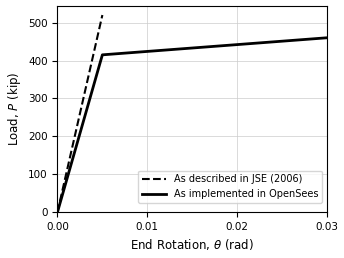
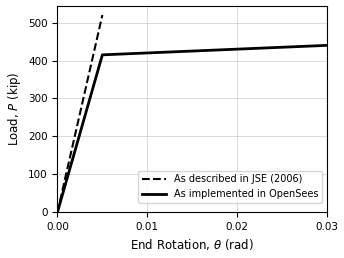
0.03: 460 -> 440
